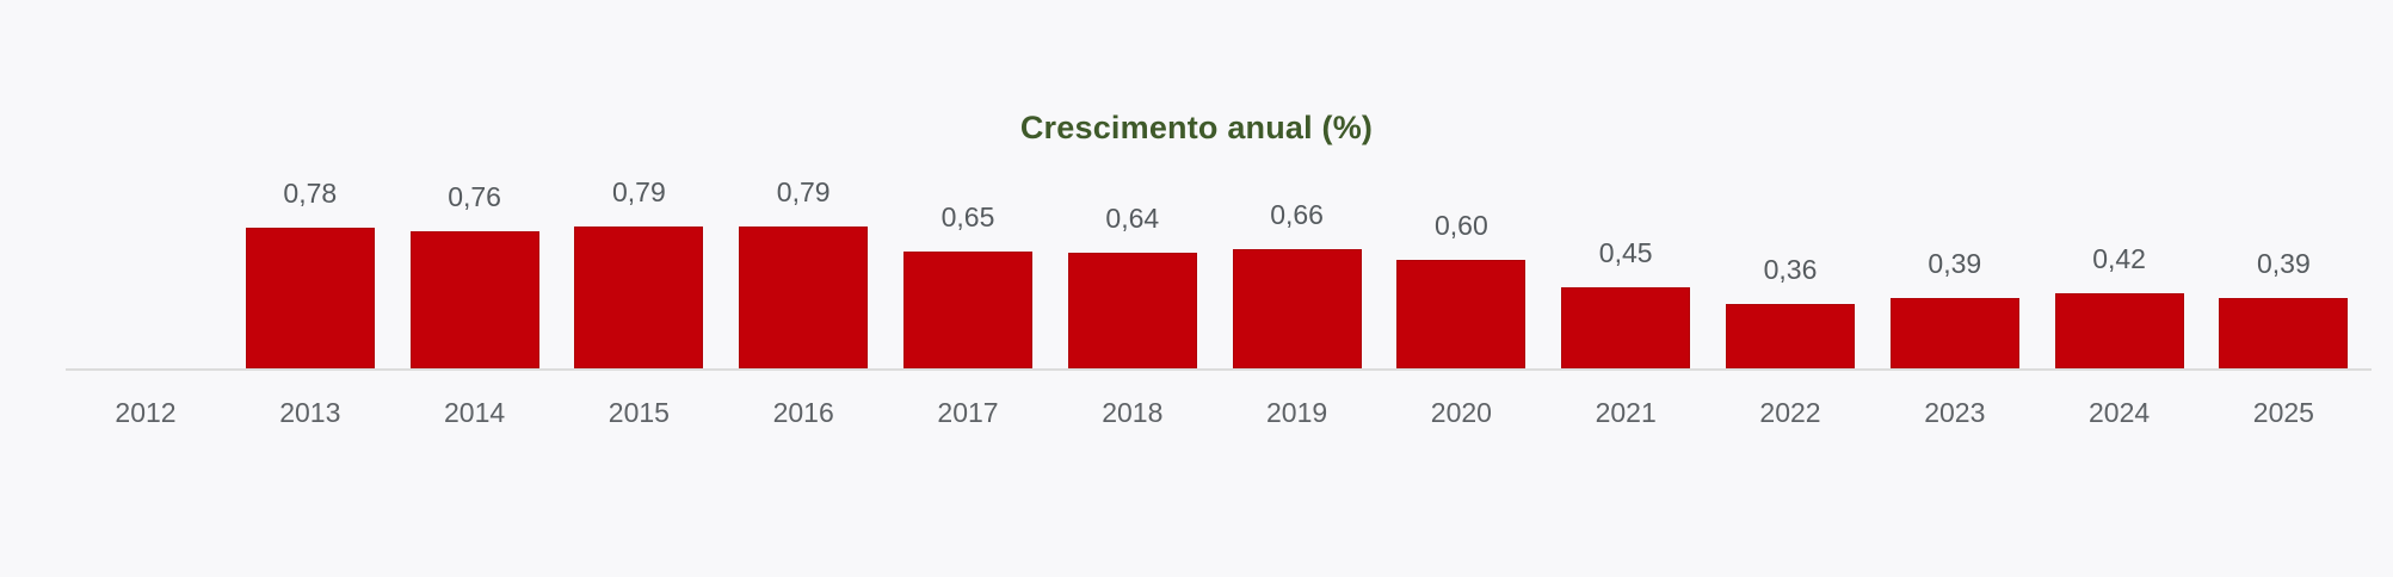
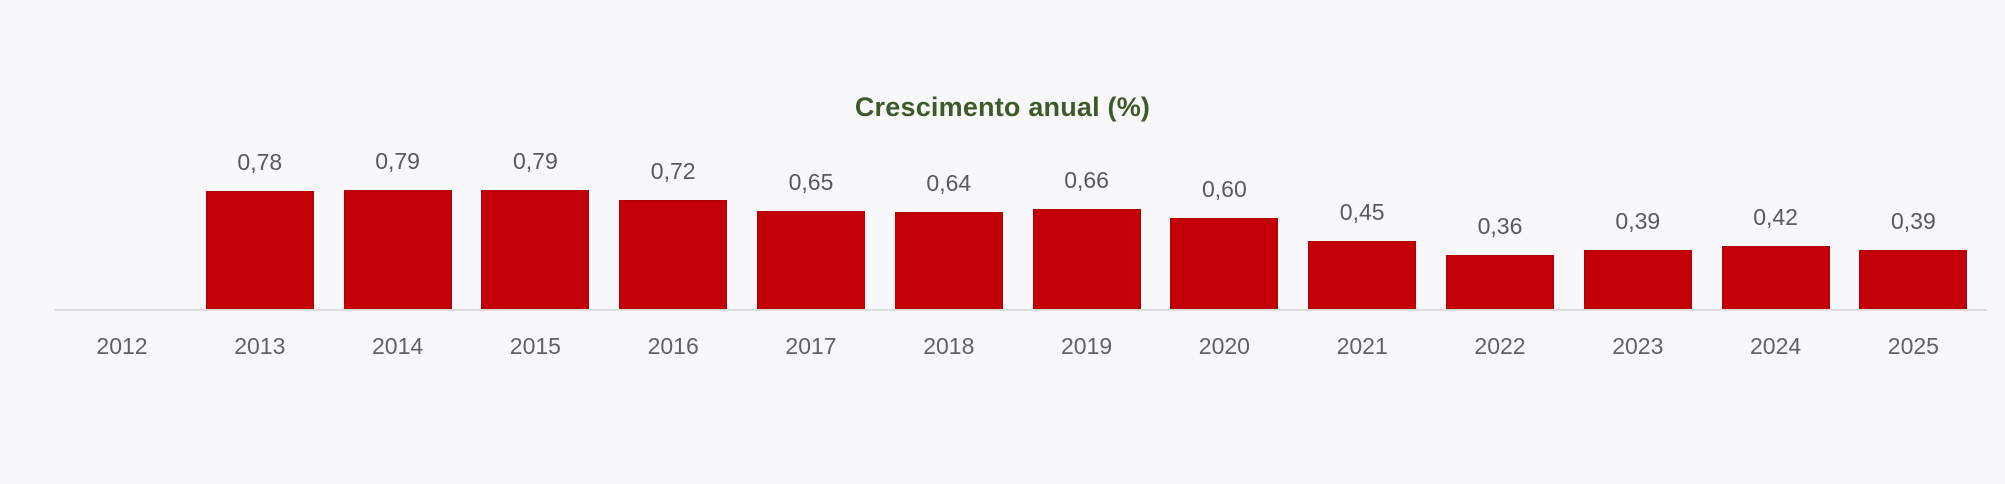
2014: 0,76 -> 0,79
2016: 0,79 -> 0,72
